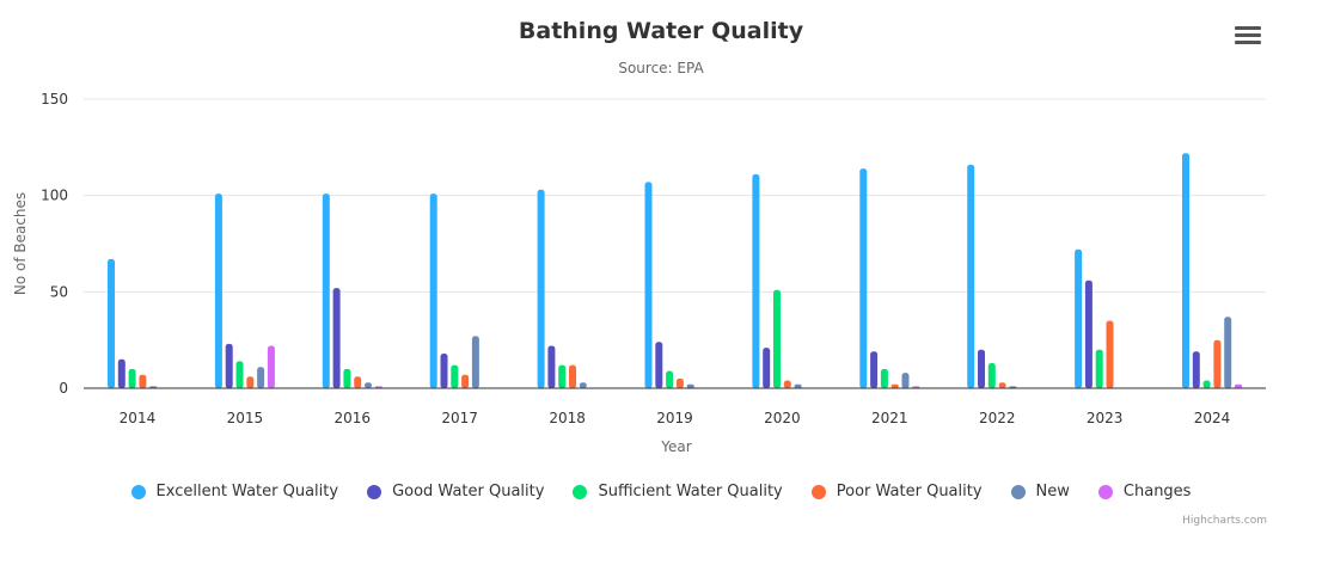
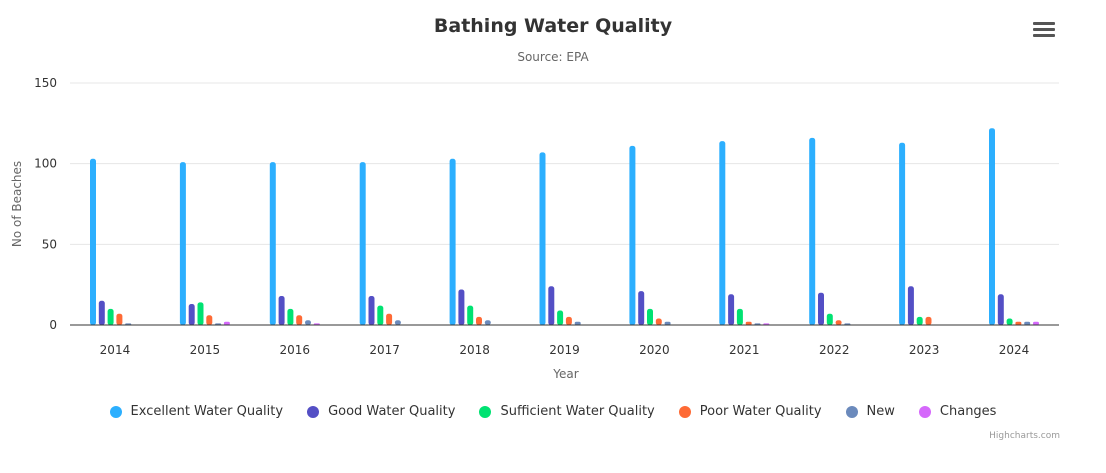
Excellent Water Quality/2014: 67 -> 103
Good Water Quality/2015: 23 -> 13
New/2015: 11 -> 1
Changes/2015: 22 -> 2
Good Water Quality/2016: 52 -> 18
New/2017: 27 -> 3
Poor Water Quality/2018: 12 -> 5
Sufficient Water Quality/2020: 51 -> 10
New/2021: 8 -> 1
Sufficient Water Quality/2022: 13 -> 7
Excellent Water Quality/2023: 72 -> 113
Good Water Quality/2023: 56 -> 24
Sufficient Water Quality/2023: 20 -> 5
Poor Water Quality/2023: 35 -> 5
Poor Water Quality/2024: 25 -> 2
New/2024: 37 -> 2
